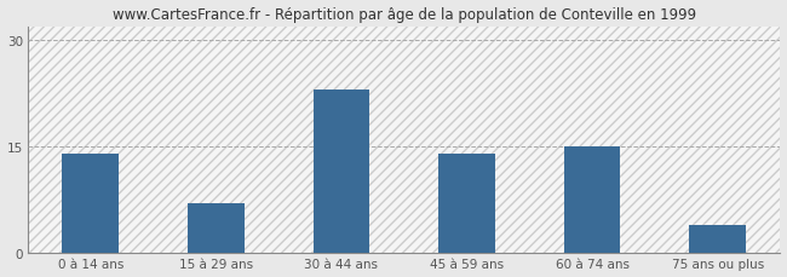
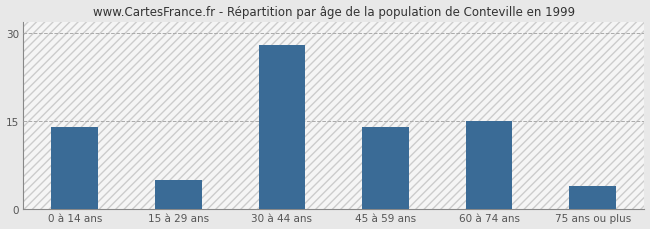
15 à 29 ans: 7 -> 5
30 à 44 ans: 23 -> 28
